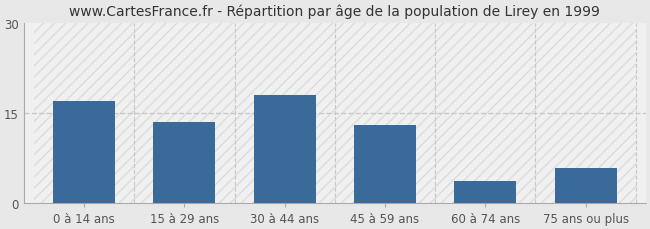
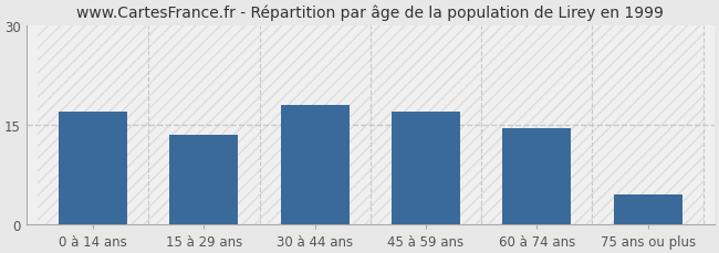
45 à 59 ans: 13.0 -> 17.0
60 à 74 ans: 3.6 -> 14.5
75 ans ou plus: 5.8 -> 4.5
